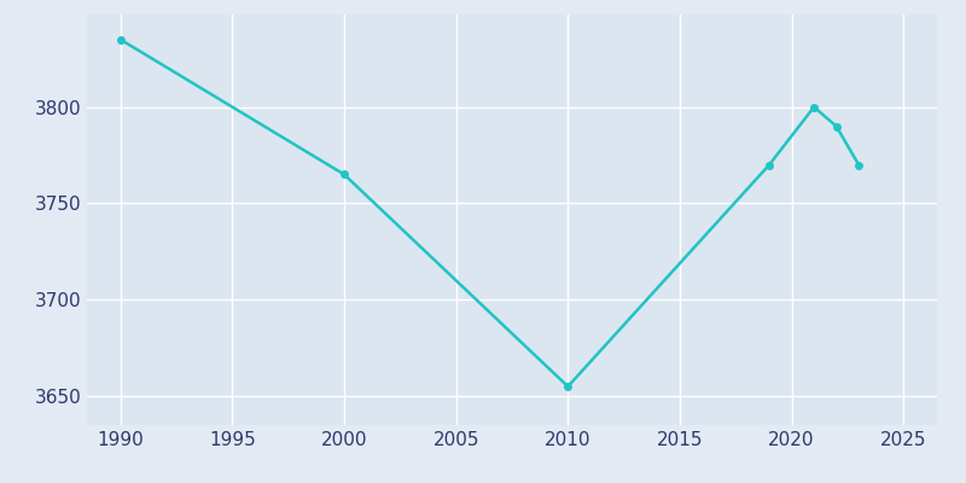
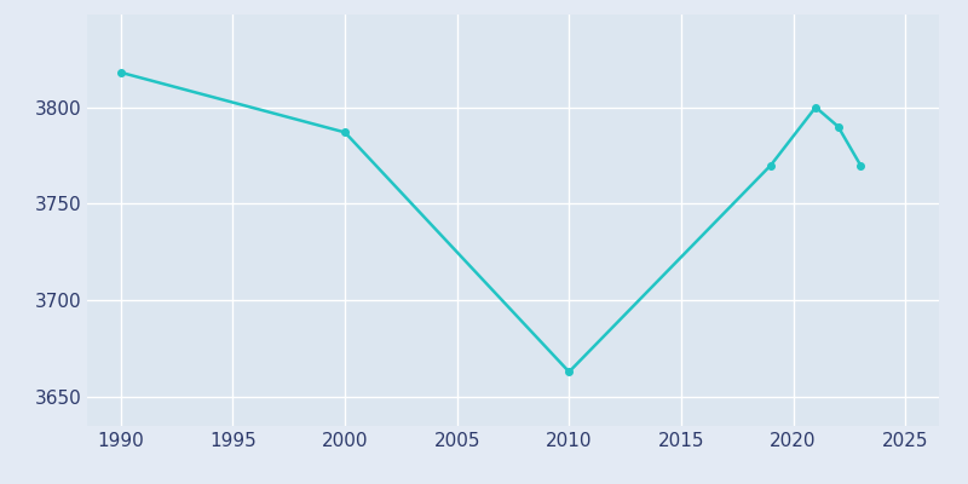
1990: 3835 -> 3818
2000: 3765 -> 3787
2010: 3655 -> 3663
